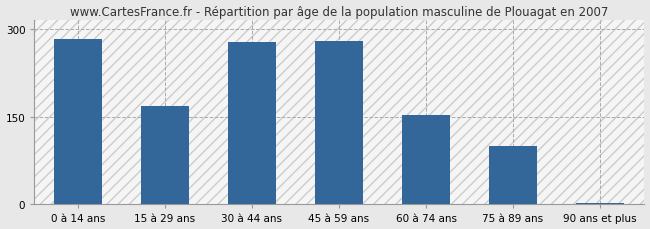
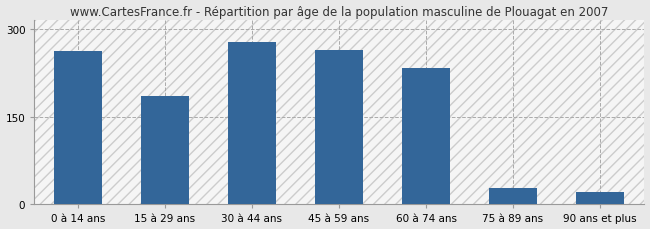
0 à 14 ans: 283 -> 262
15 à 29 ans: 168 -> 186
45 à 59 ans: 280 -> 264
60 à 74 ans: 153 -> 234
75 à 89 ans: 100 -> 28
90 ans et plus: 3 -> 22
